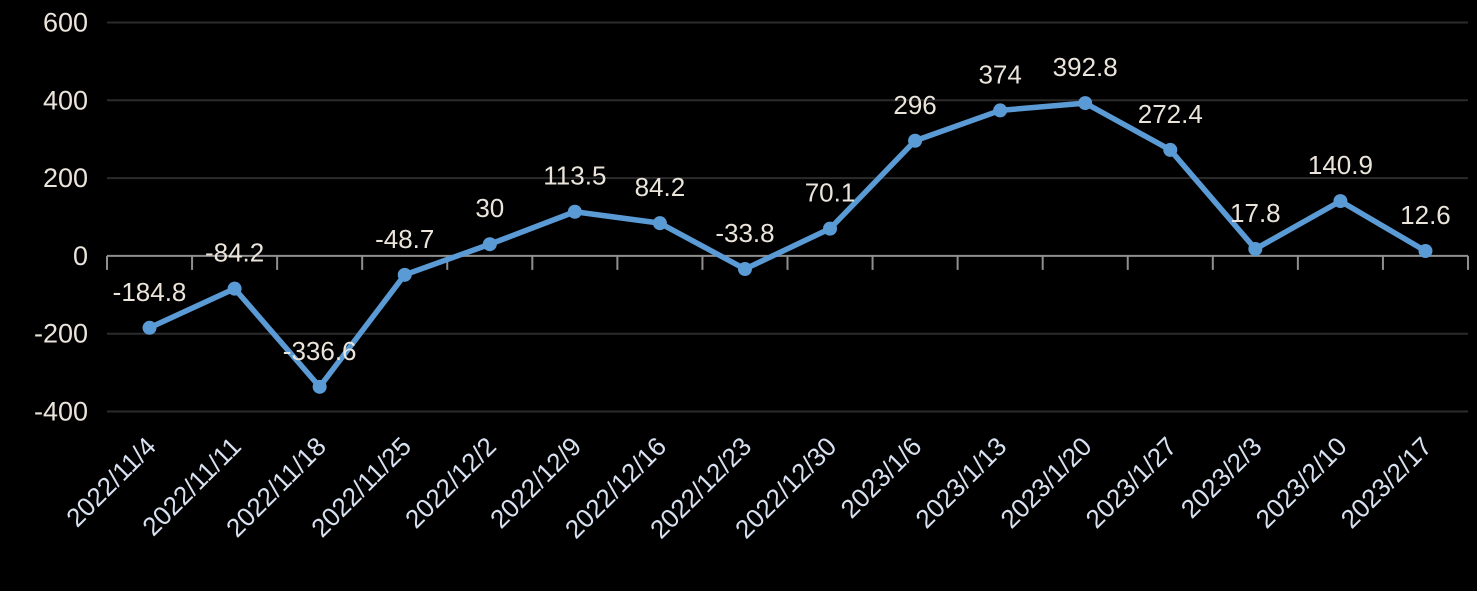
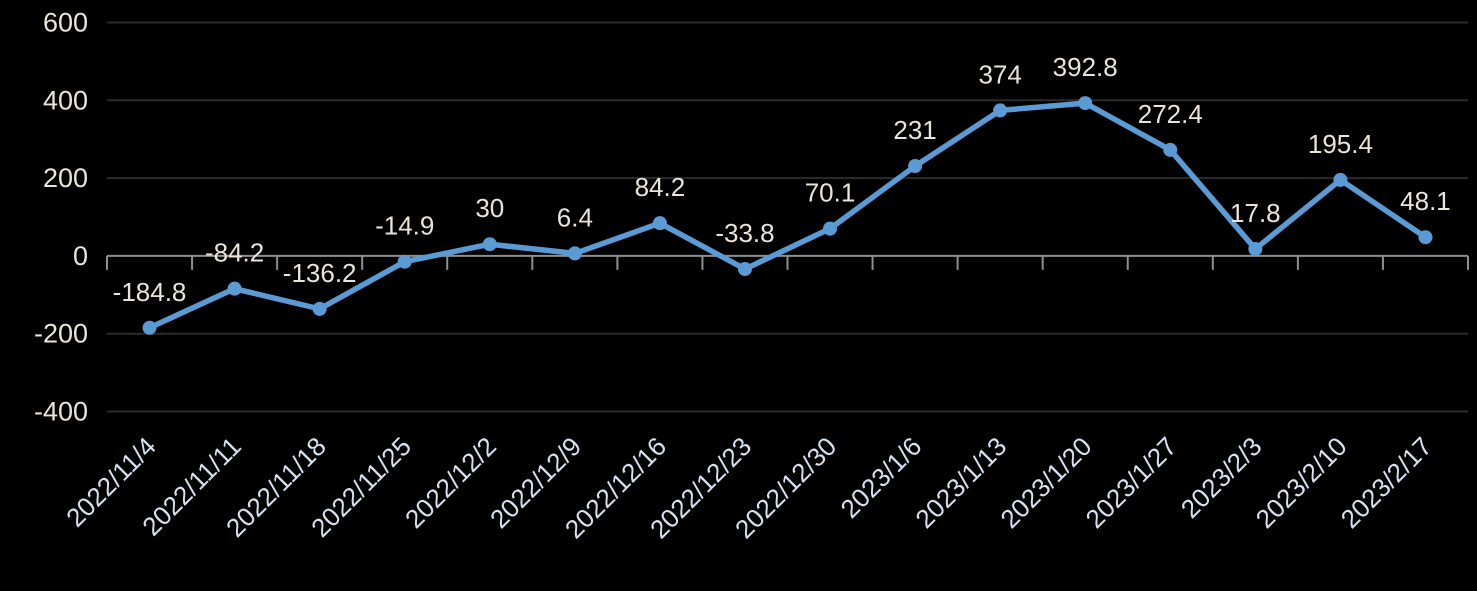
2022/11/18: -336.6 -> -136.2
2022/11/25: -48.7 -> -14.9
2022/12/9: 113.5 -> 6.4
2023/1/6: 296 -> 231
2023/2/10: 140.9 -> 195.4
2023/2/17: 12.6 -> 48.1
